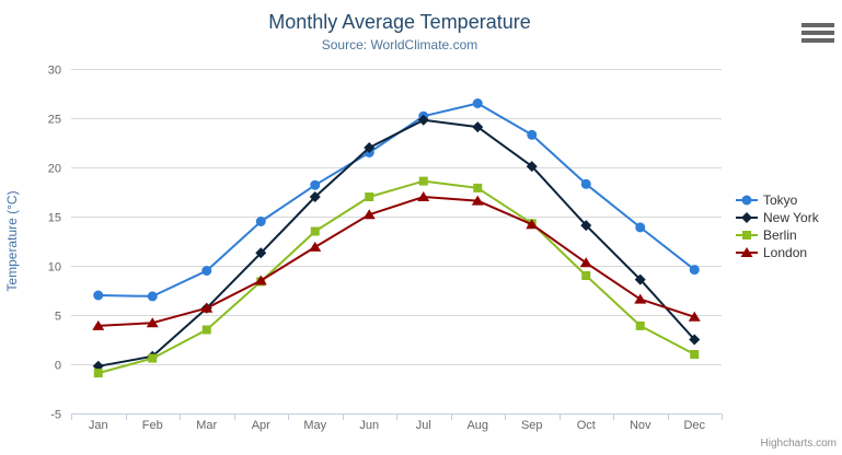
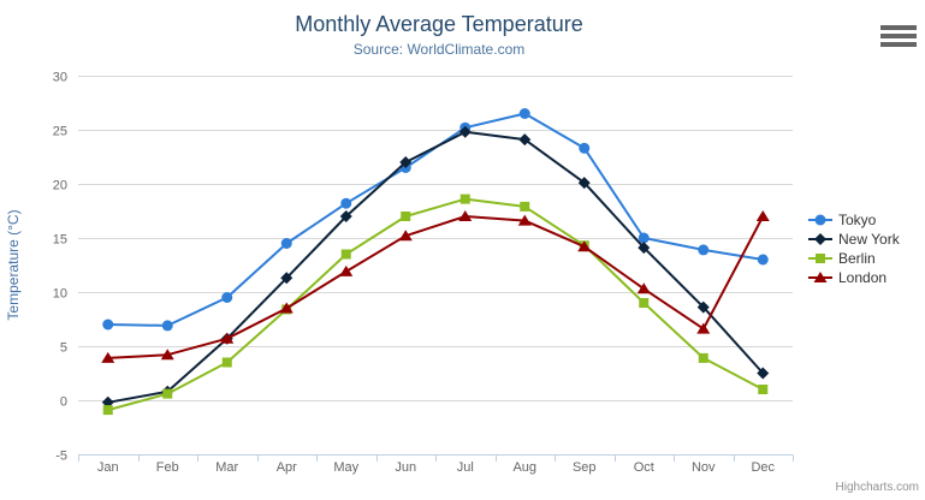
Tokyo/Oct: 18 -> 15
Tokyo/Dec: 10 -> 13
London/Dec: 5 -> 17
